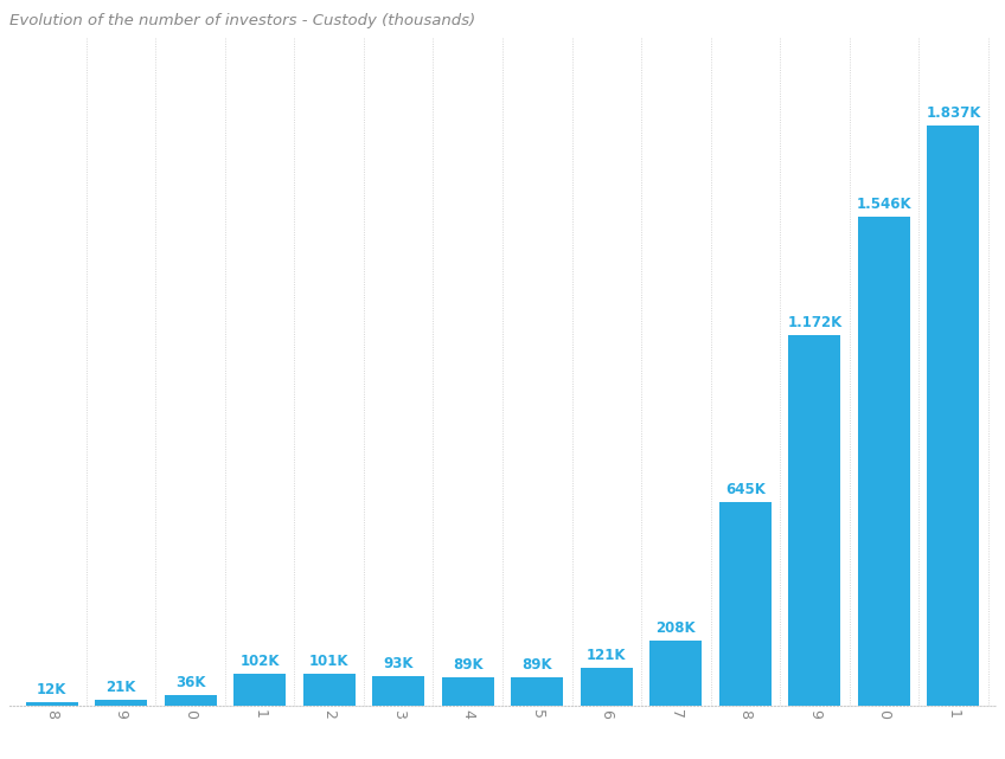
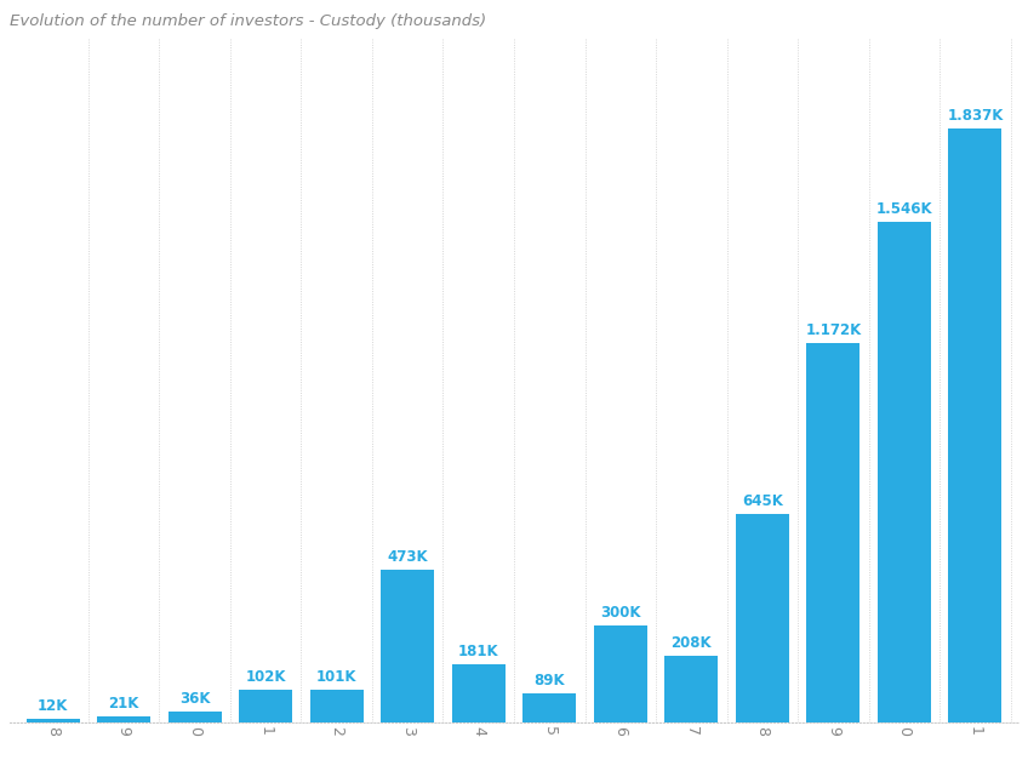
3: 93K -> 473K
4: 89K -> 181K
6: 121K -> 300K
